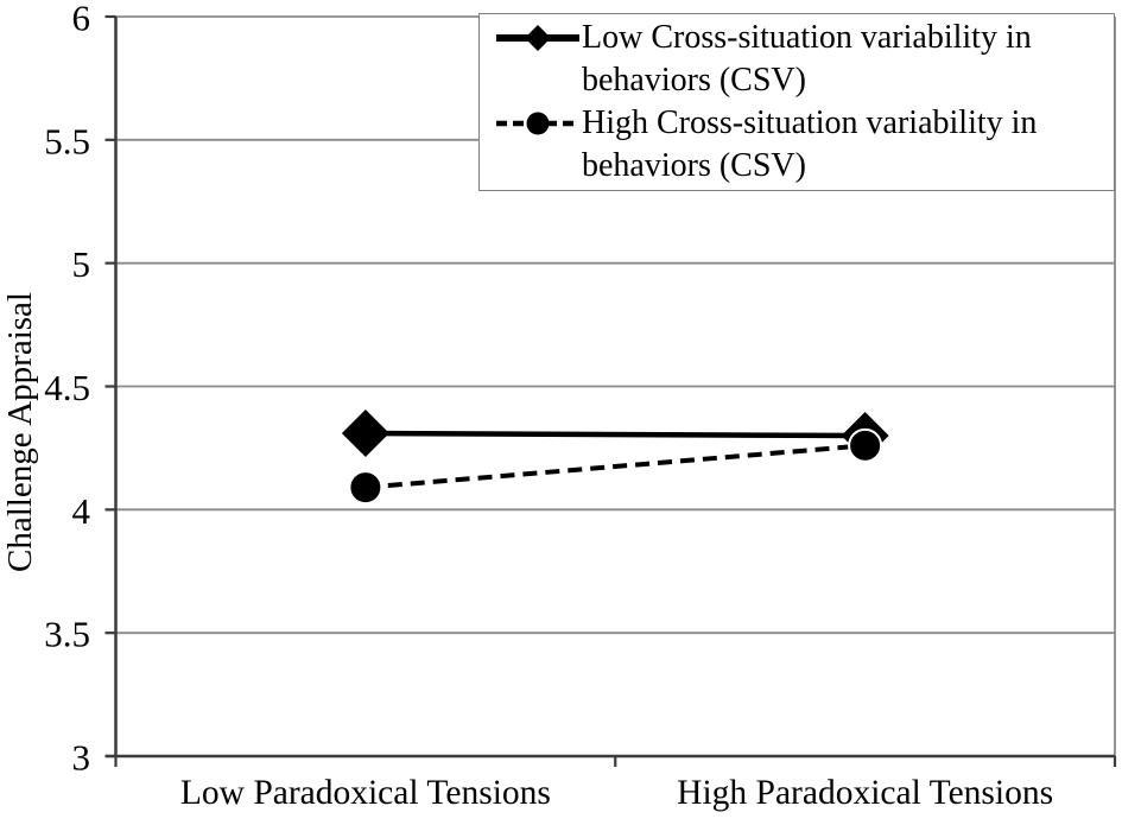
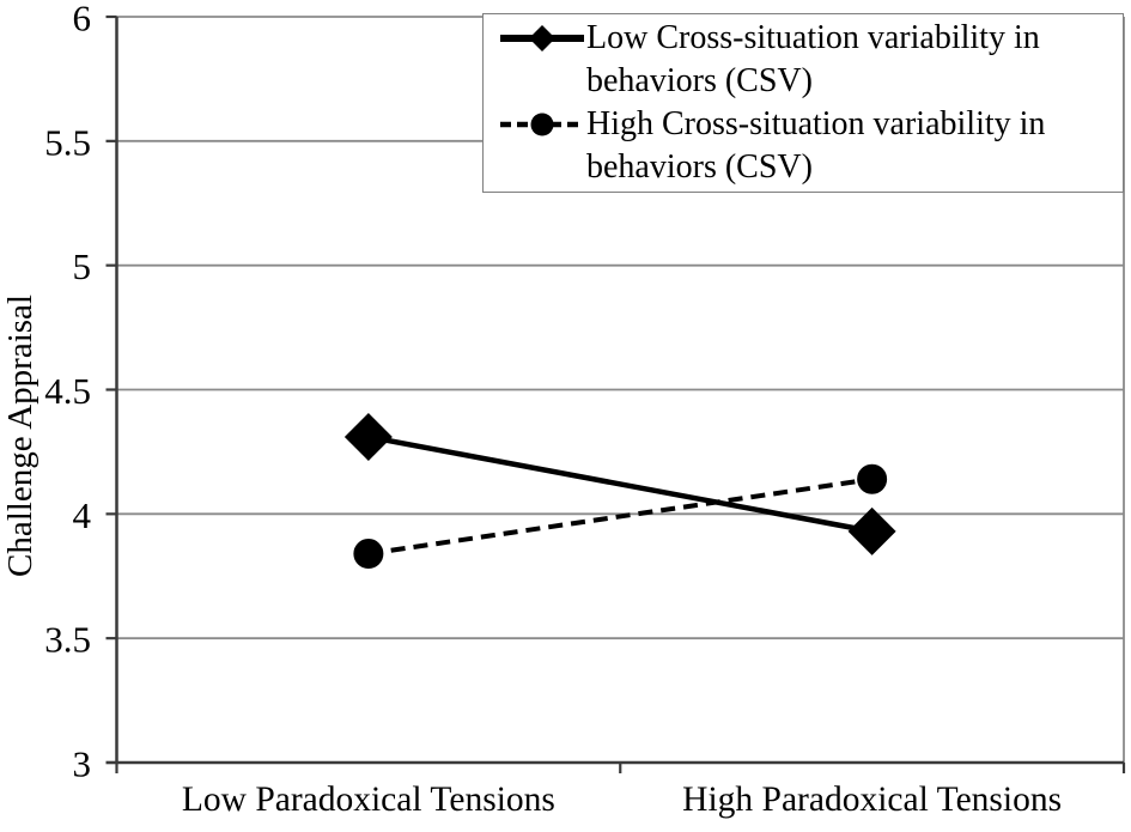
High Cross-situation variability in behaviors (CSV)/Low Paradoxical Tensions: 4.09 -> 3.84
Low Cross-situation variability in behaviors (CSV)/High Paradoxical Tensions: 4.30 -> 3.93
High Cross-situation variability in behaviors (CSV)/High Paradoxical Tensions: 4.26 -> 4.14
